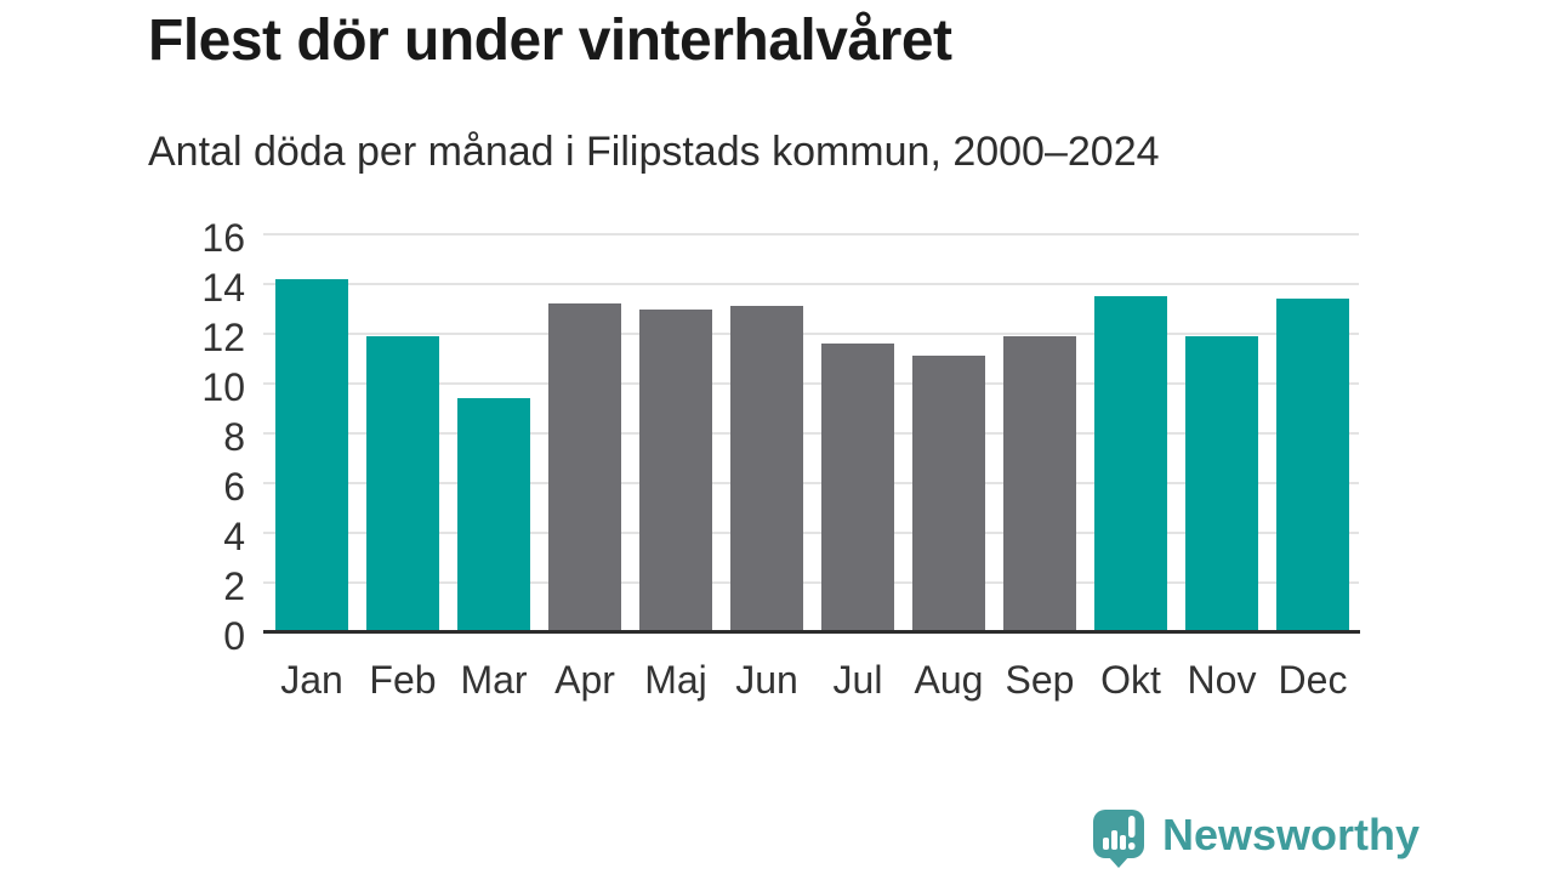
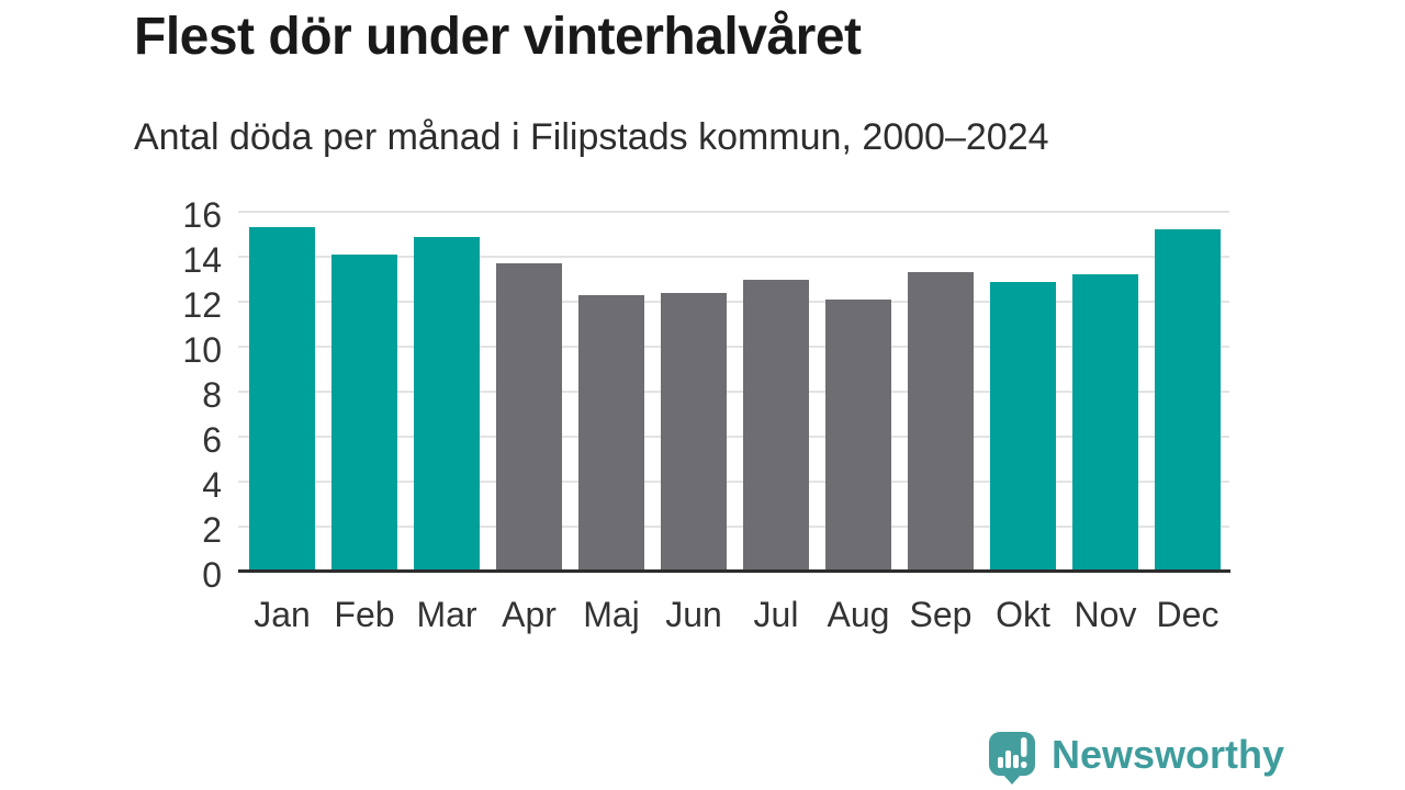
Jan: 14.2 -> 15.3
Feb: 11.9 -> 14.1
Mar: 9.4 -> 14.9
Apr: 13.2 -> 13.7
Maj: 13.0 -> 12.3
Jun: 13.1 -> 12.4
Jul: 11.6 -> 13.0
Aug: 11.1 -> 12.1
Sep: 11.9 -> 13.3
Okt: 13.5 -> 12.9
Nov: 11.9 -> 13.2
Dec: 13.4 -> 15.2
